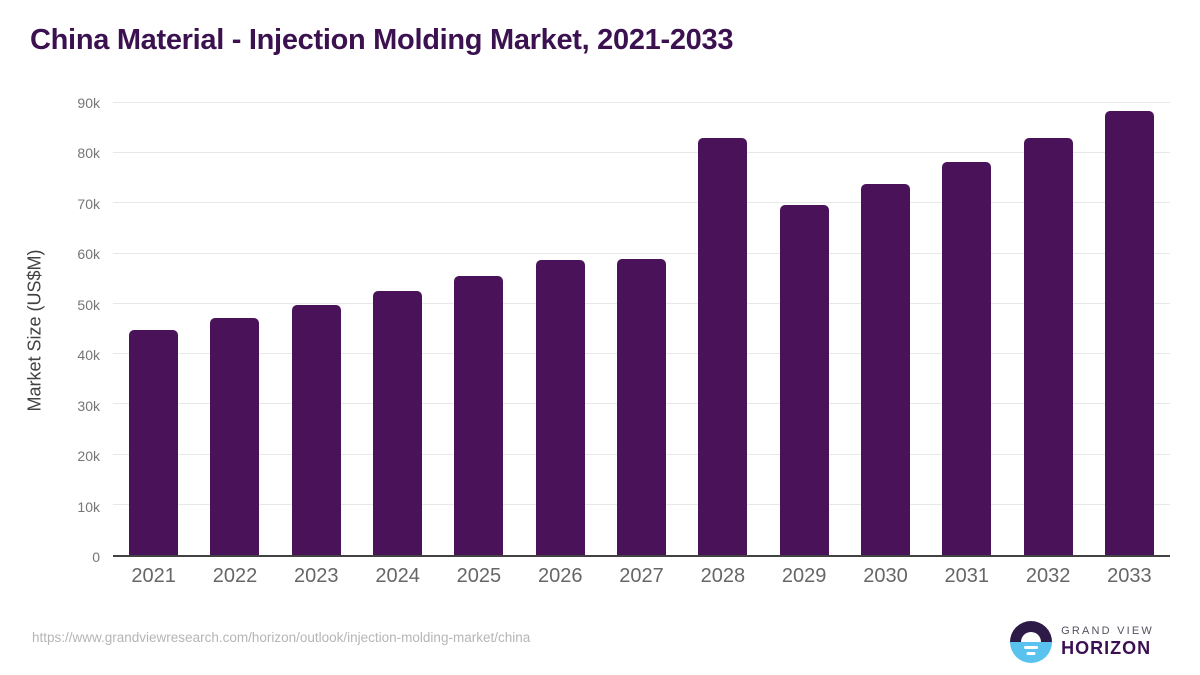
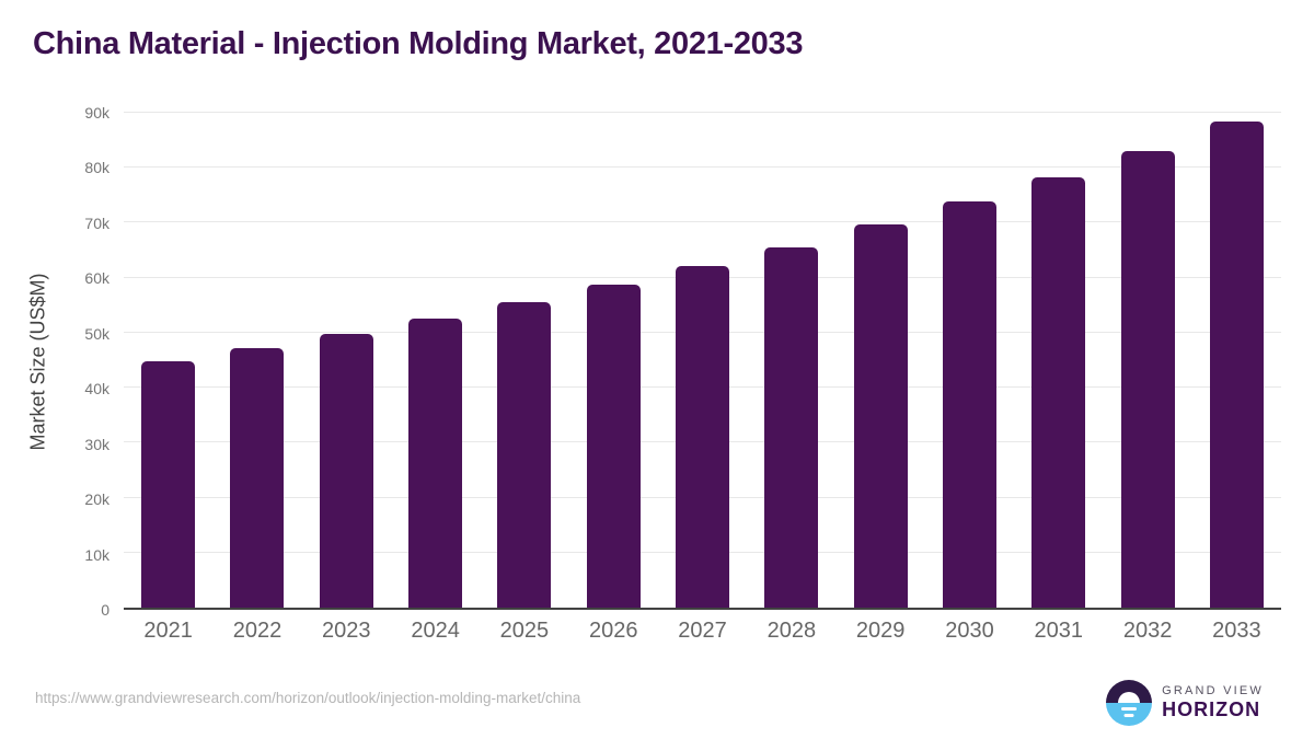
2027: 59k -> 62k
2028: 83k -> 66k
